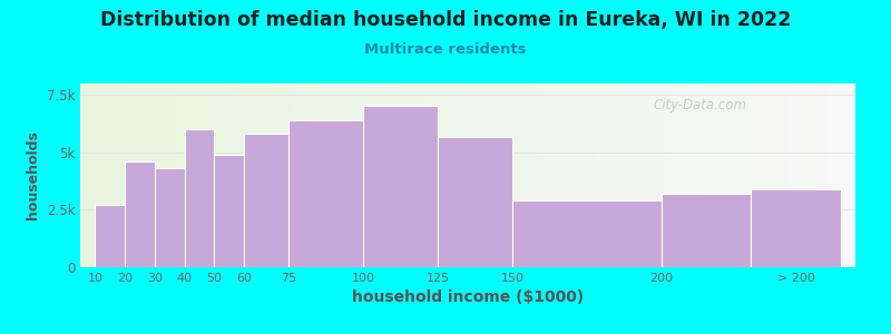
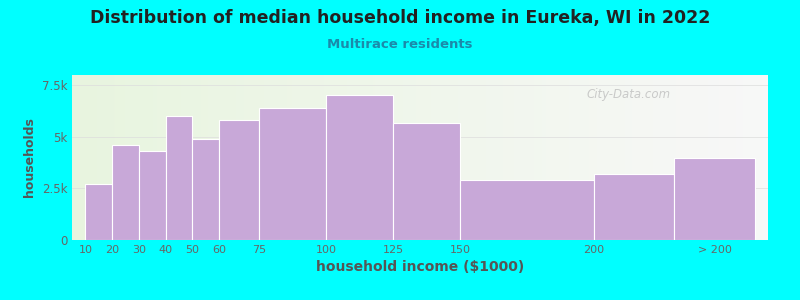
> 200: 3.40k -> 4.00k
